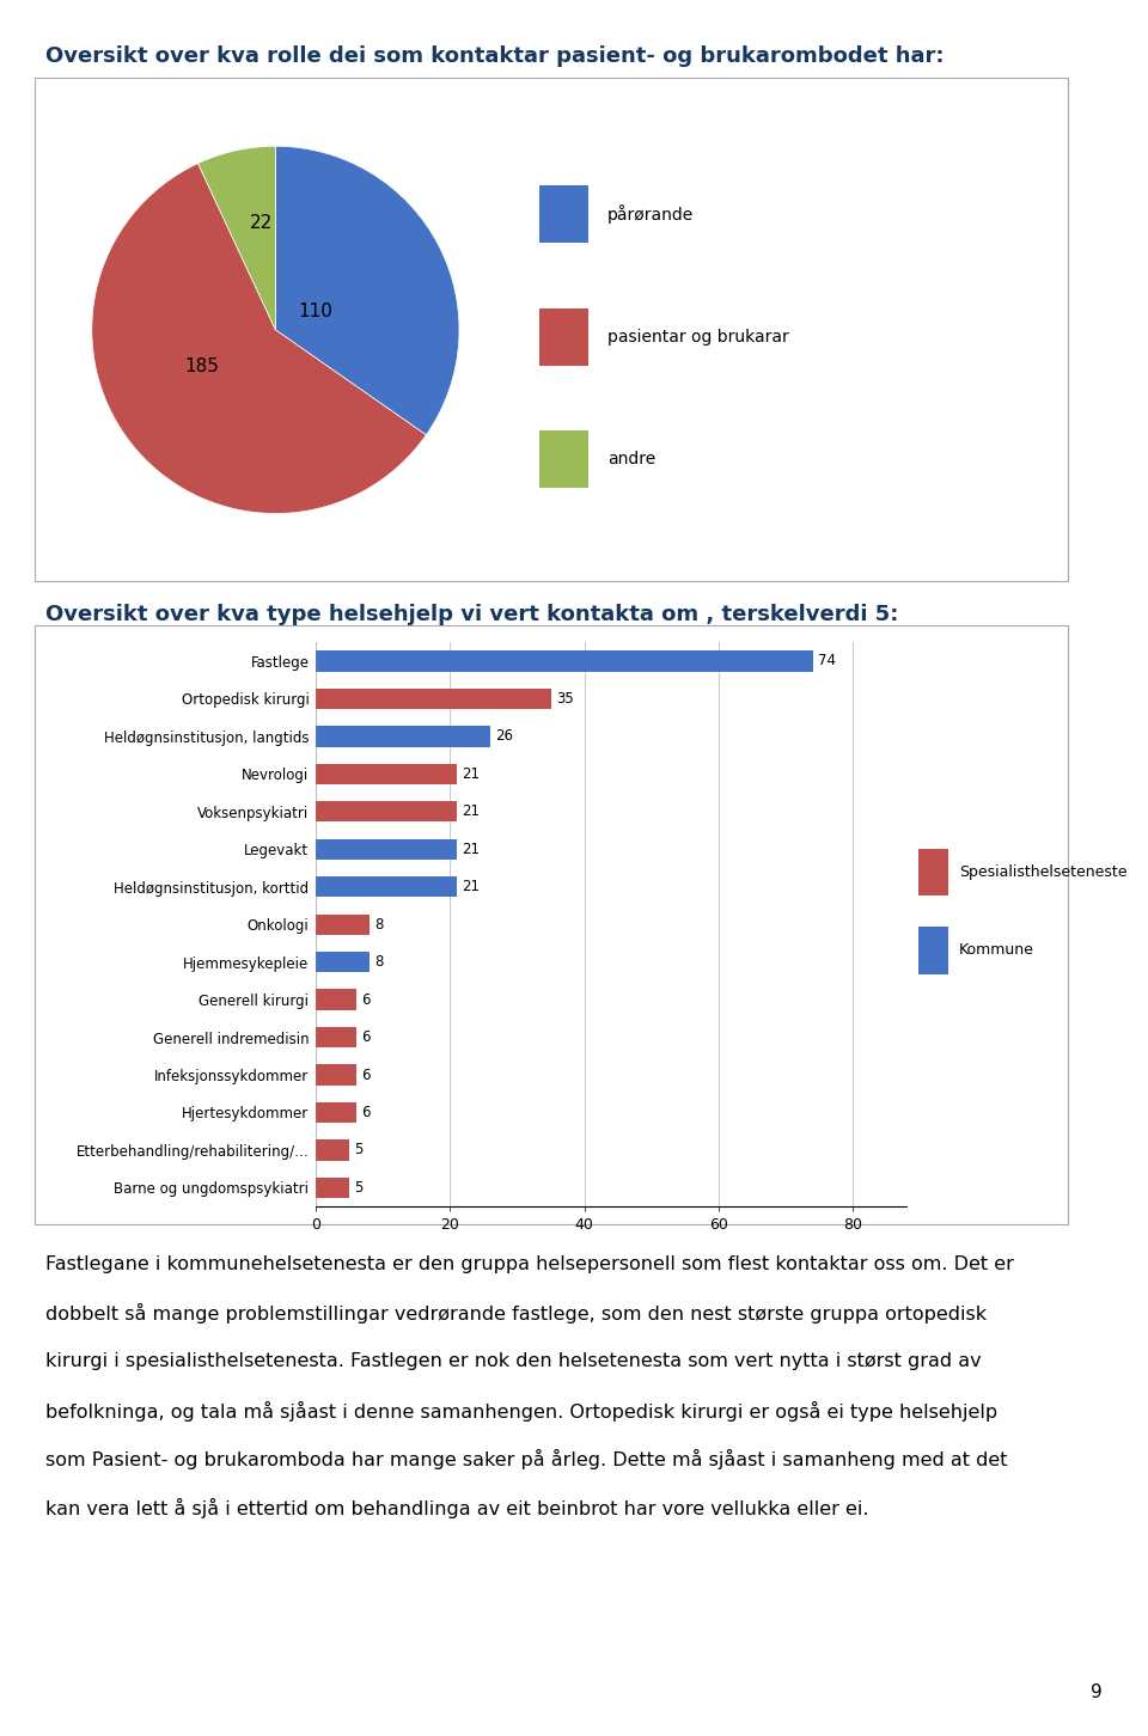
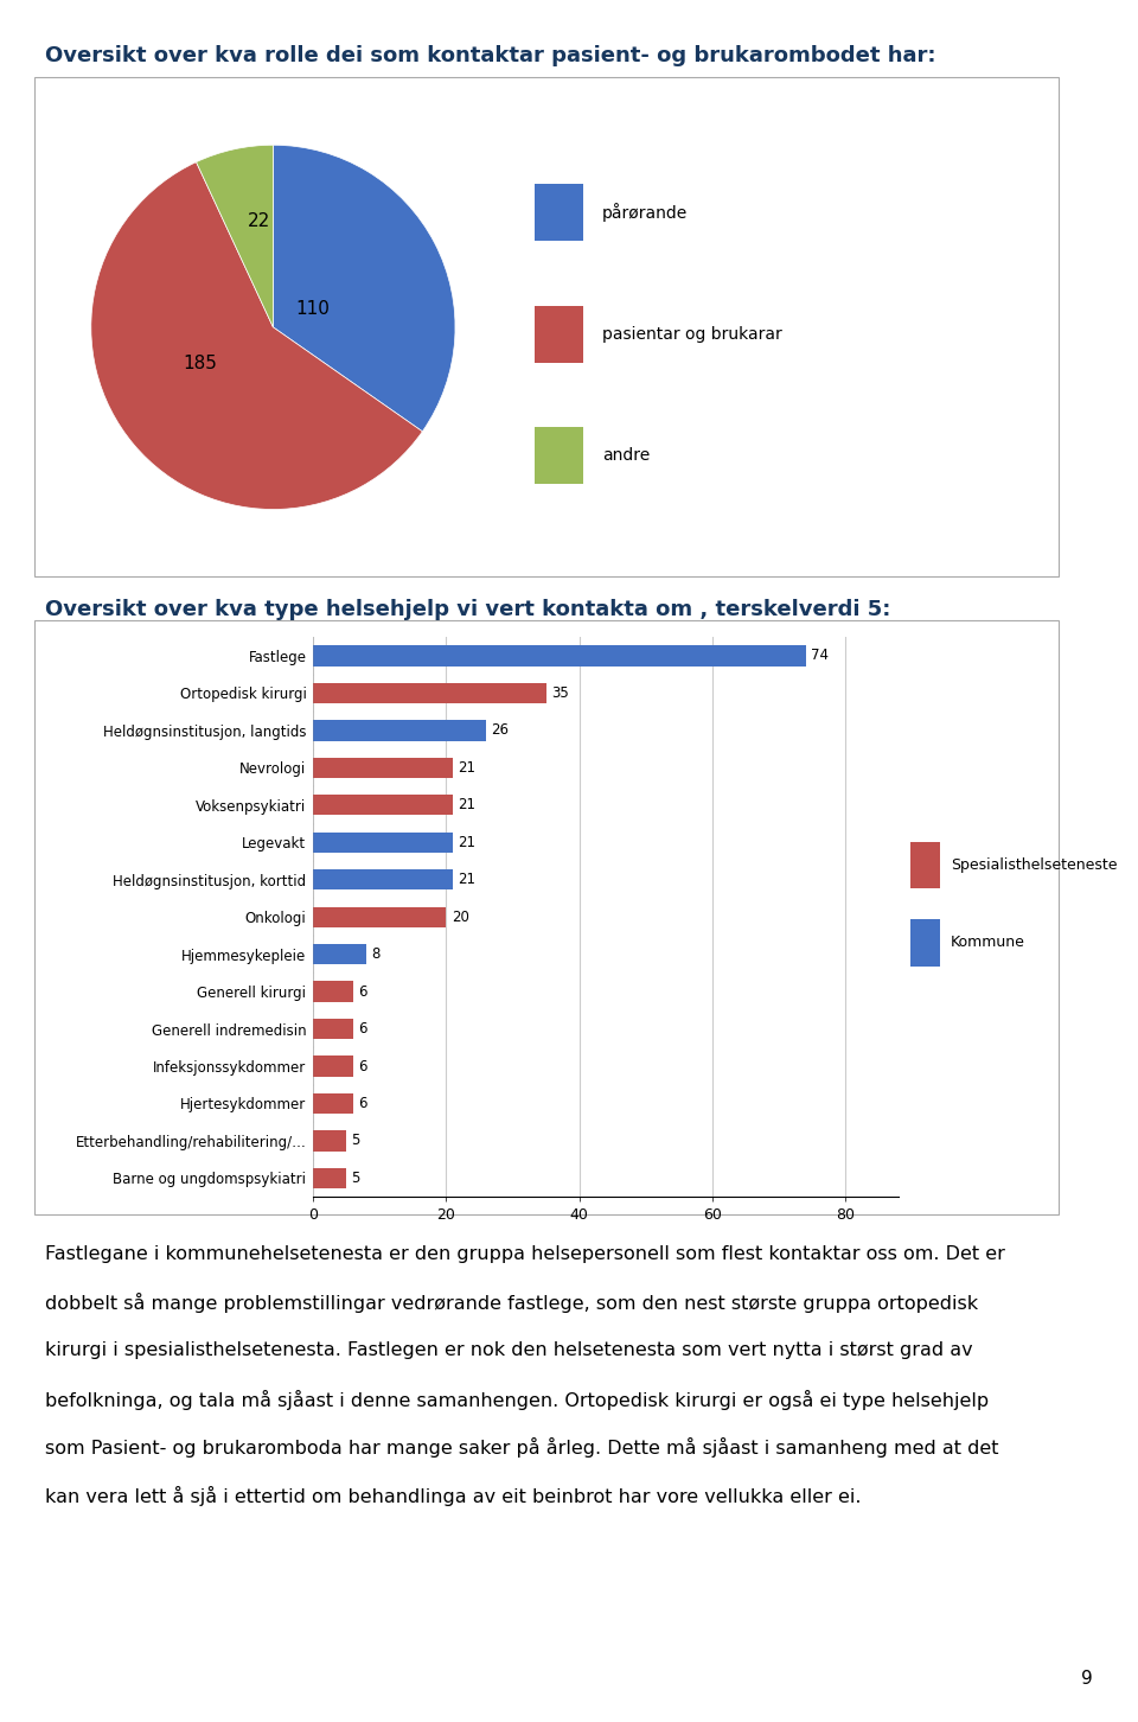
Onkologi: 8 -> 20
